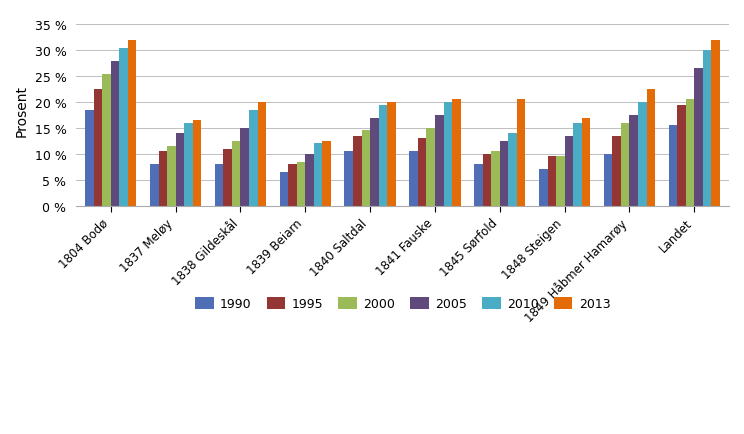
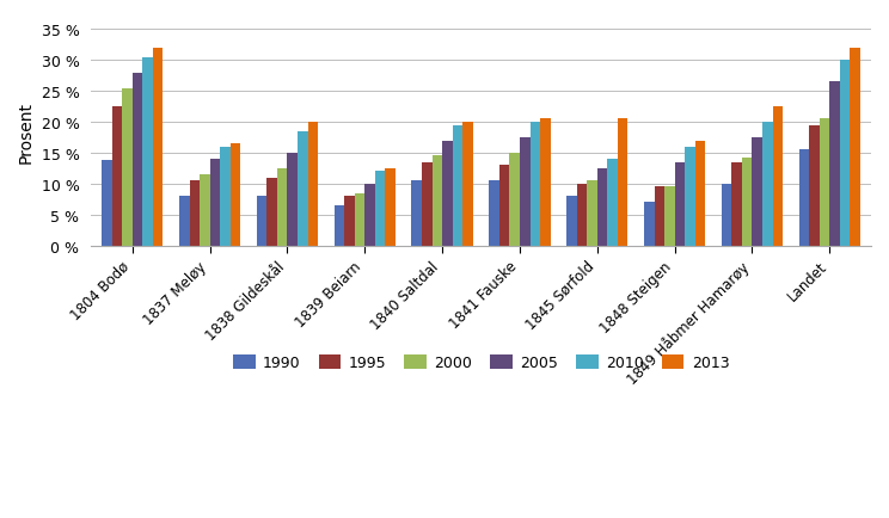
1990/1804 Bodø: 18.5 % -> 13.8 %
2000/1849 Håbmer Hamarøy: 16.0 % -> 14.2 %
